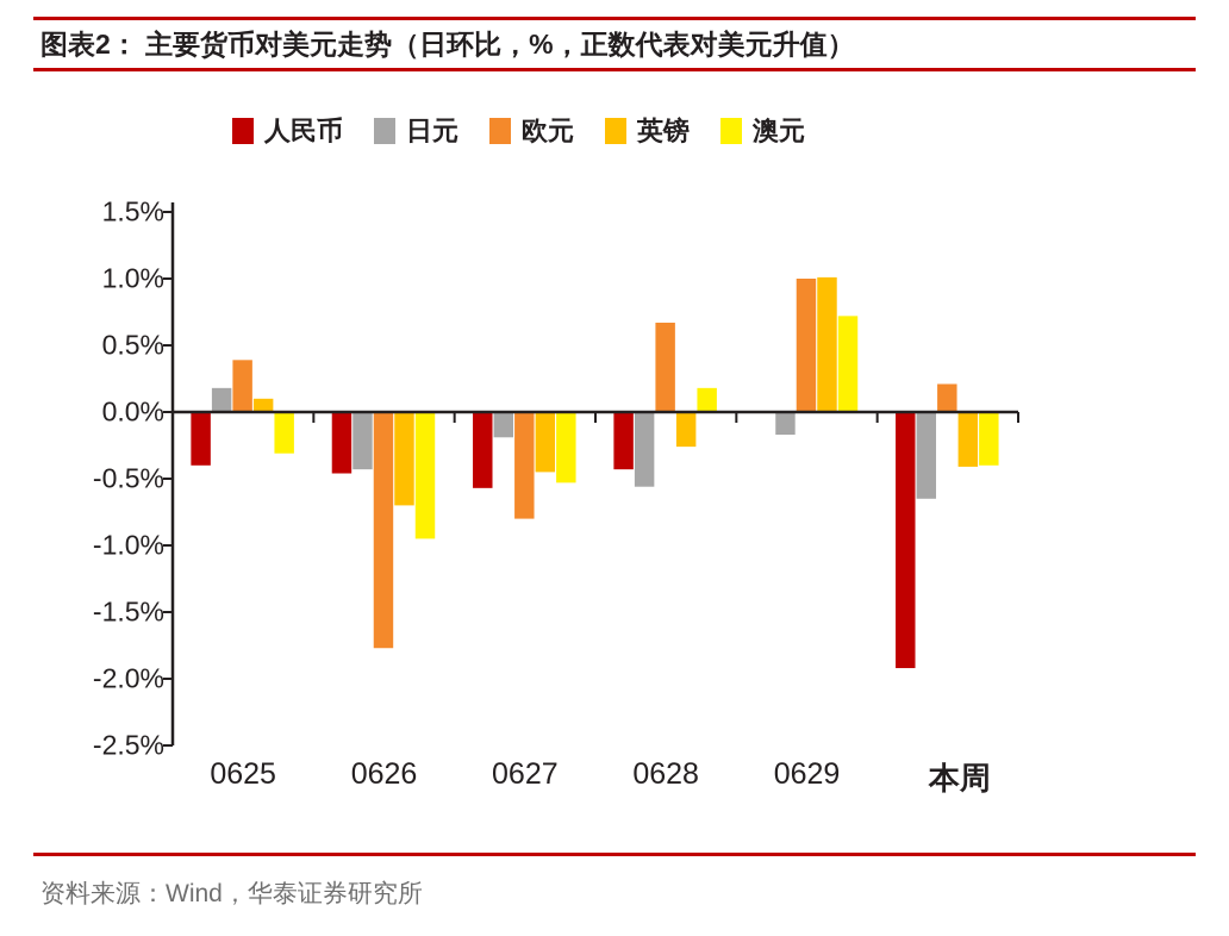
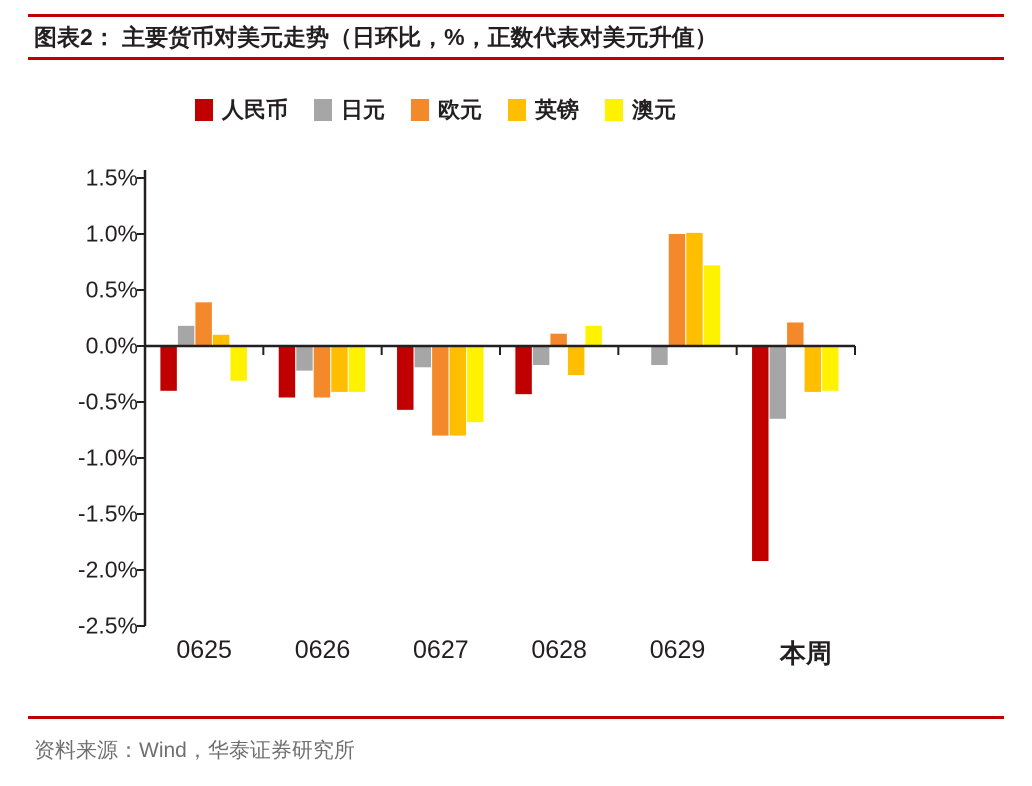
日元/0626: -0.43% -> -0.22%
欧元/0626: -1.77% -> -0.46%
英镑/0626: -0.70% -> -0.41%
澳元/0626: -0.95% -> -0.41%
英镑/0627: -0.45% -> -0.80%
澳元/0627: -0.53% -> -0.68%
日元/0628: -0.56% -> -0.17%
欧元/0628: 0.67% -> 0.11%
